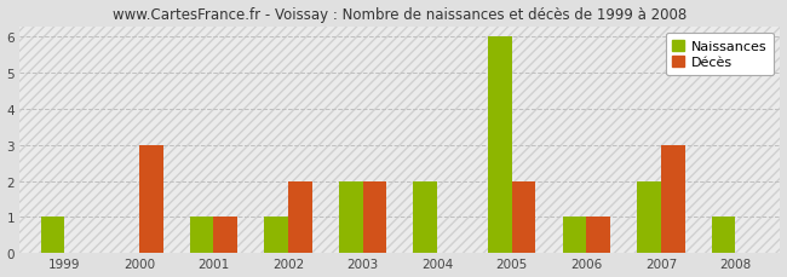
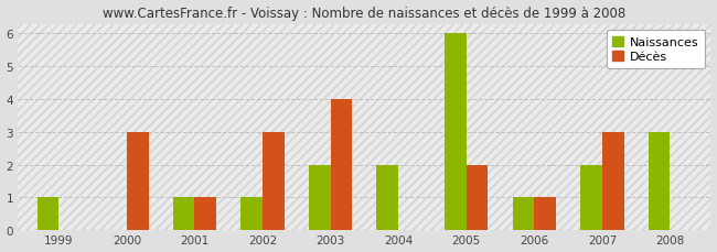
Décès/2002: 2 -> 3
Décès/2003: 2 -> 4
Naissances/2008: 1 -> 3
